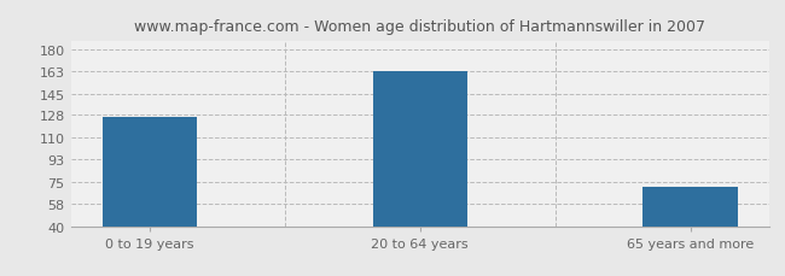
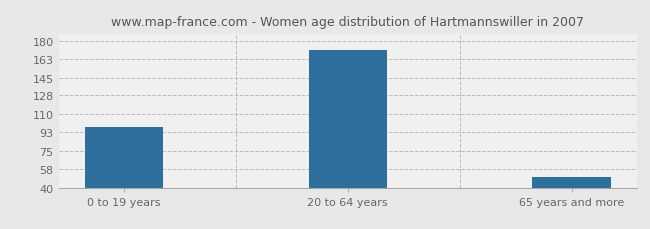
0 to 19 years: 126 -> 98
20 to 64 years: 163 -> 171
65 years and more: 71 -> 50
